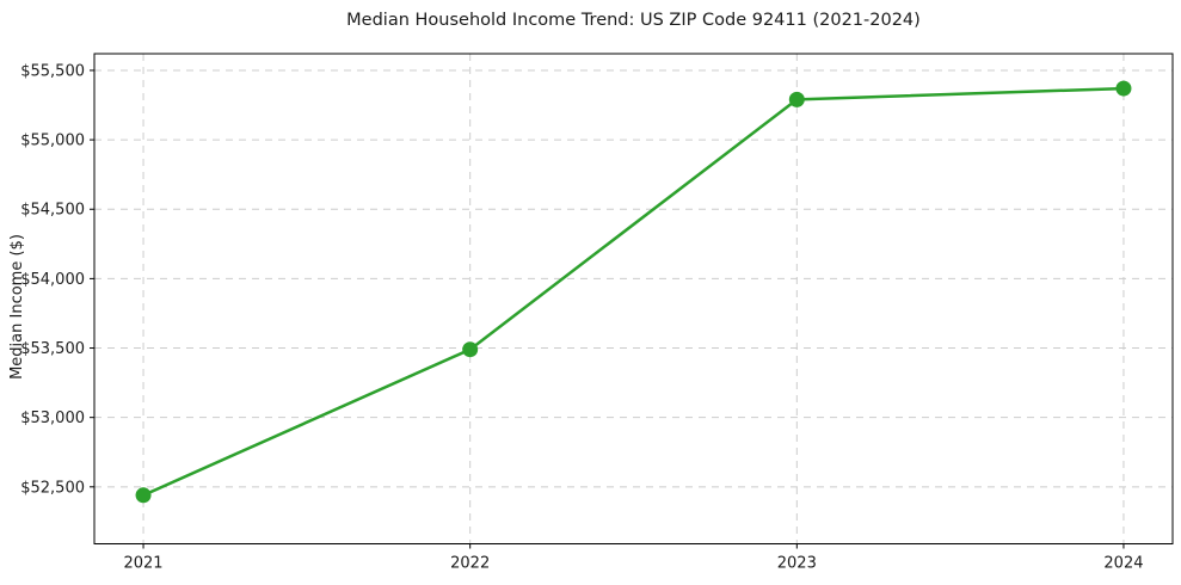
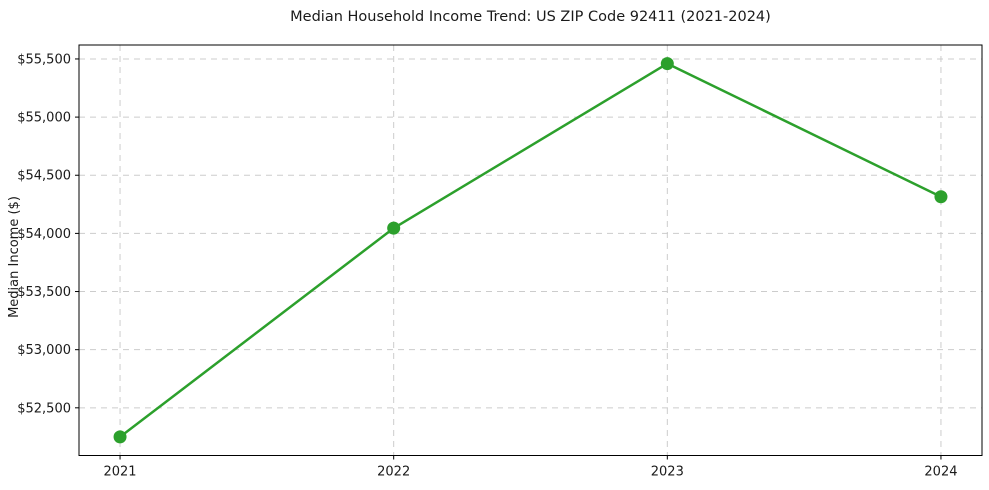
2021: $52440 -> $52250
2022: $53490 -> $54040
2023: $55290 -> $55460
2024: $55370 -> $54320
